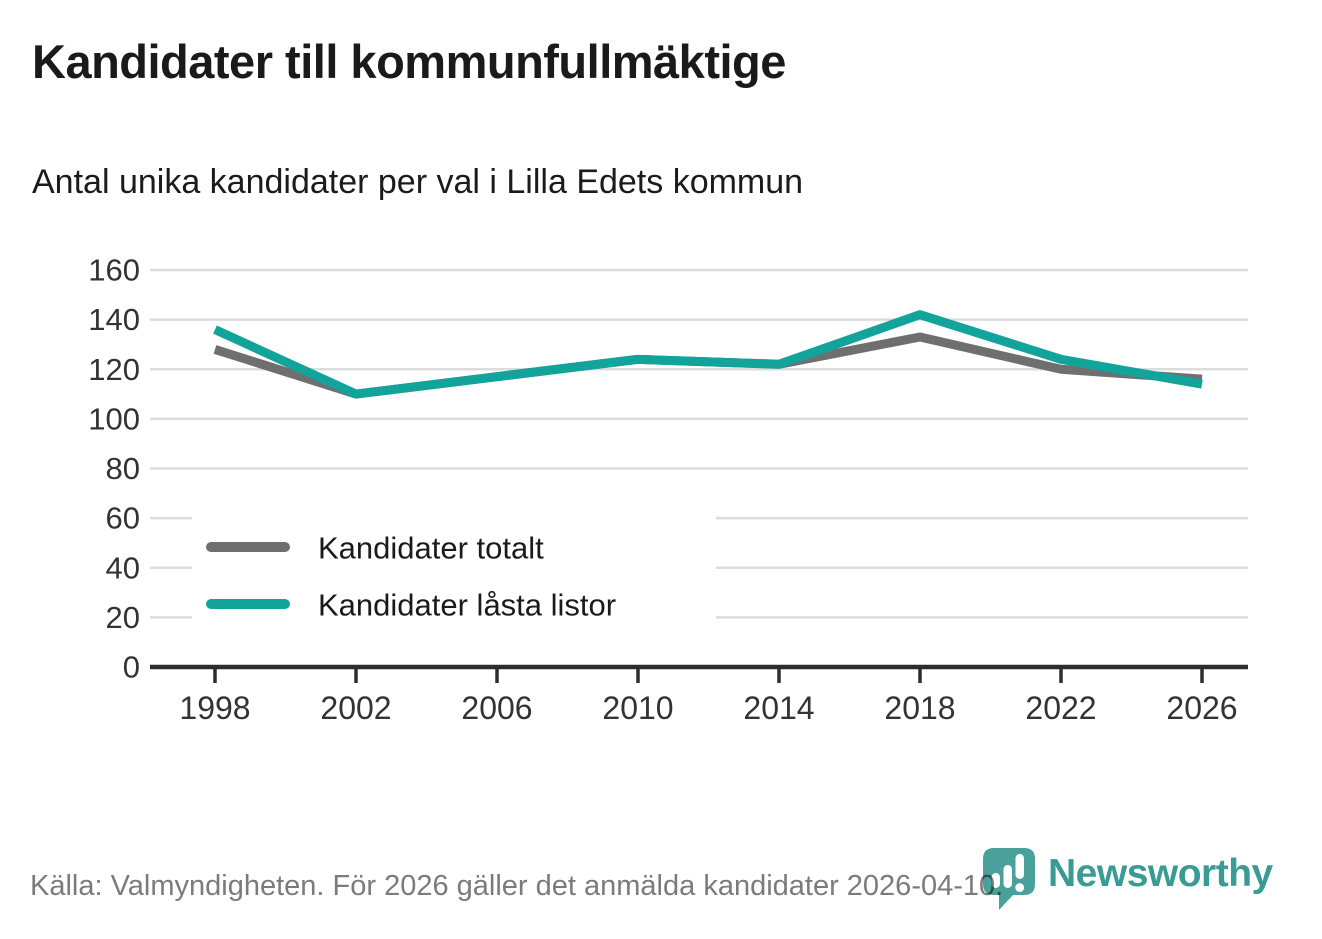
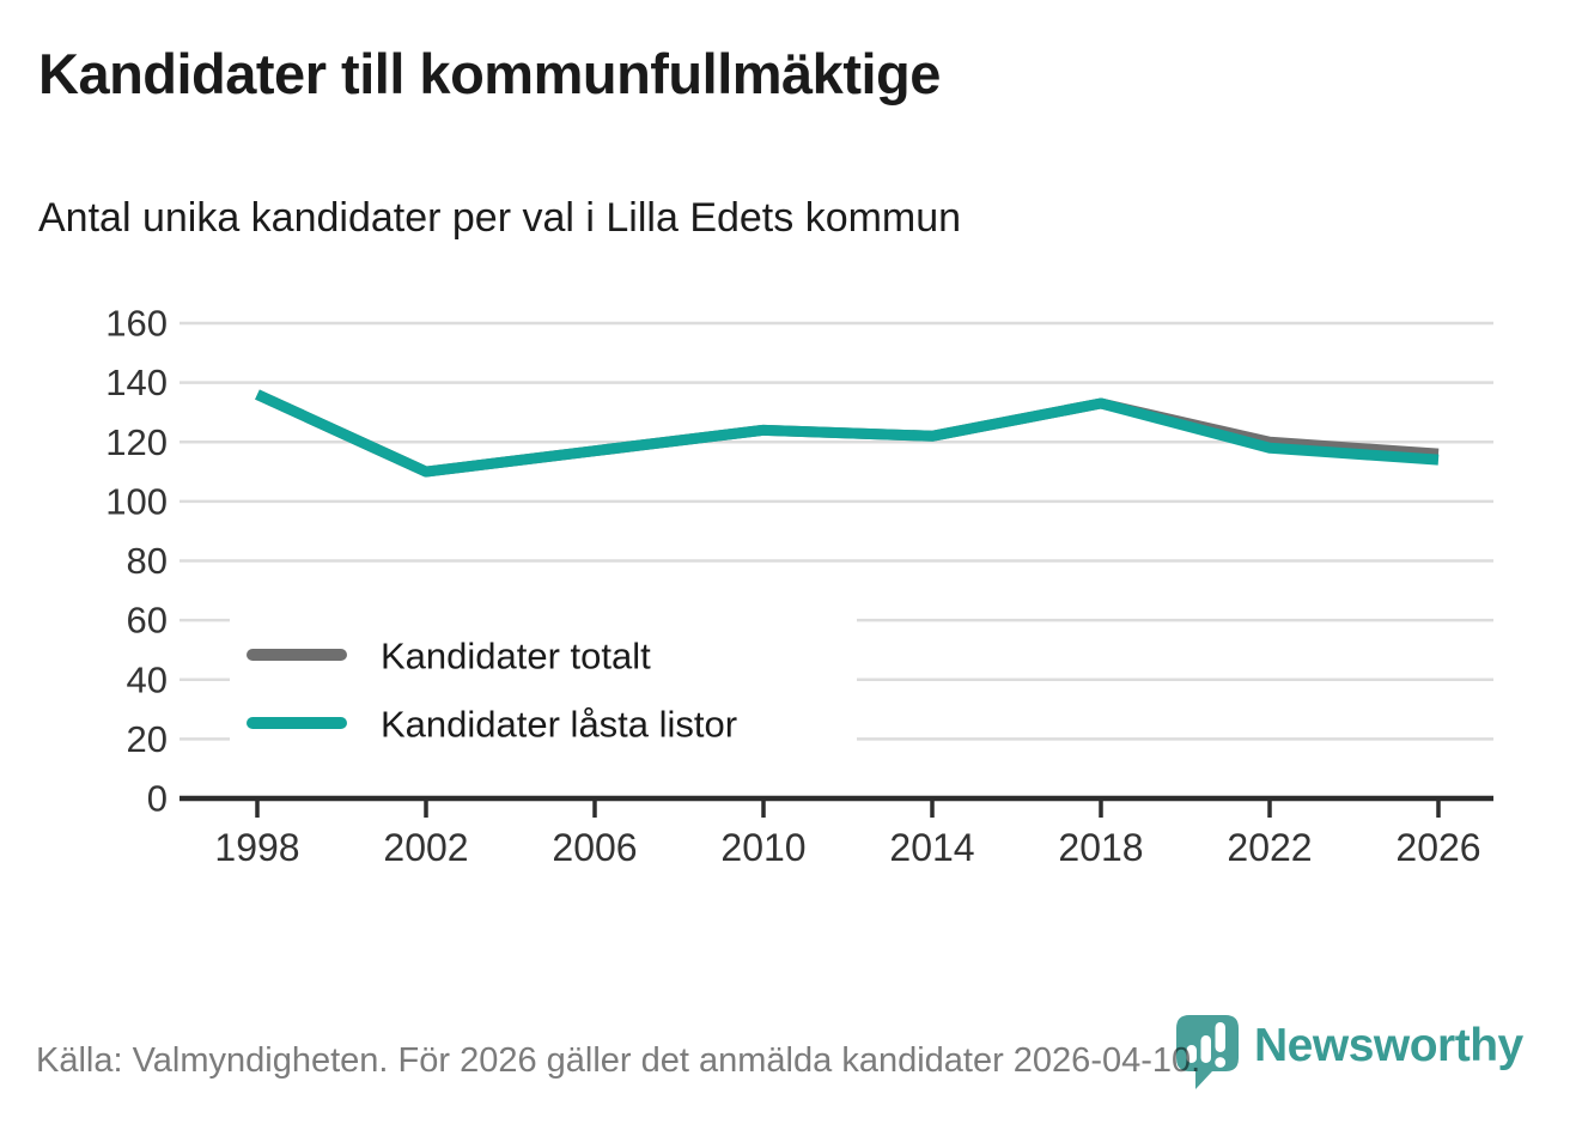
Kandidater totalt/1998: 128 -> 136
Kandidater låsta listor/2018: 142 -> 133
Kandidater låsta listor/2022: 124 -> 118
